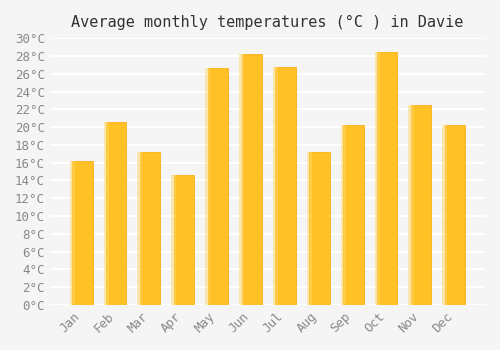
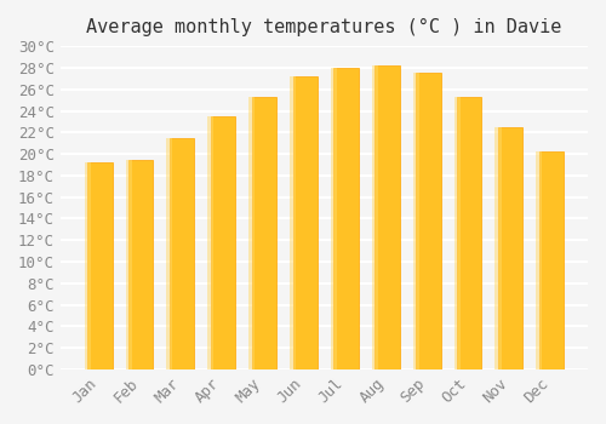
Jan: 16.2°C -> 19.2°C
Feb: 20.6°C -> 19.5°C
Mar: 17.2°C -> 21.5°C
Apr: 14.6°C -> 23.5°C
May: 26.6°C -> 25.3°C
Jun: 28.2°C -> 27.2°C
Jul: 26.8°C -> 28.0°C
Aug: 17.2°C -> 28.2°C
Sep: 20.2°C -> 27.5°C
Oct: 28.4°C -> 25.3°C
